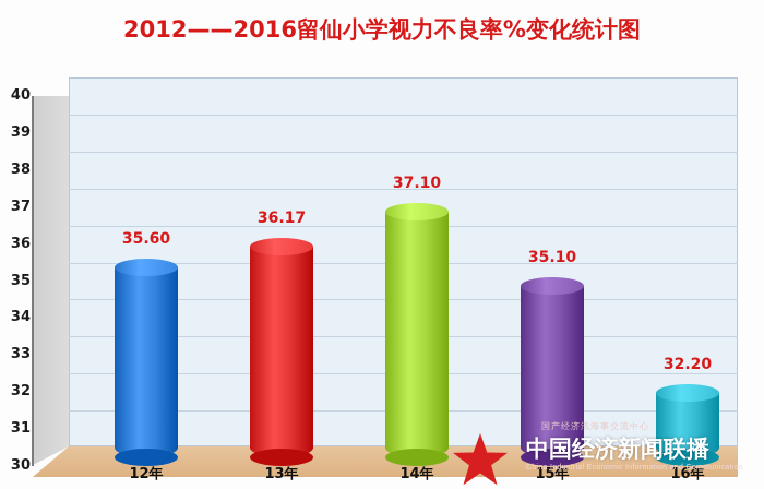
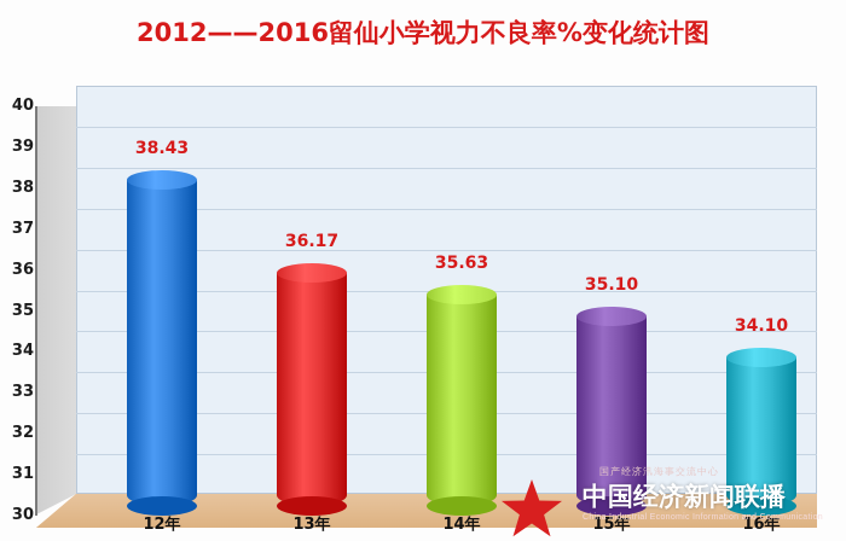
12年: 35.60 -> 38.43
14年: 37.10 -> 35.63
16年: 32.20 -> 34.10
